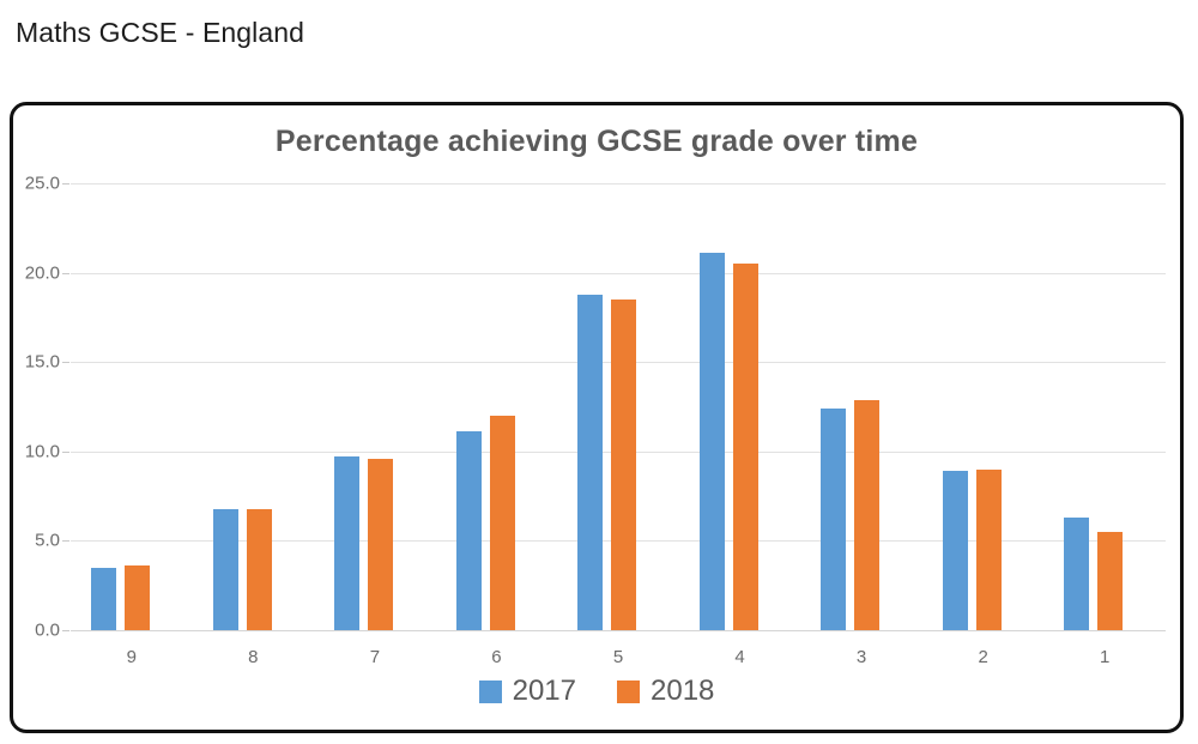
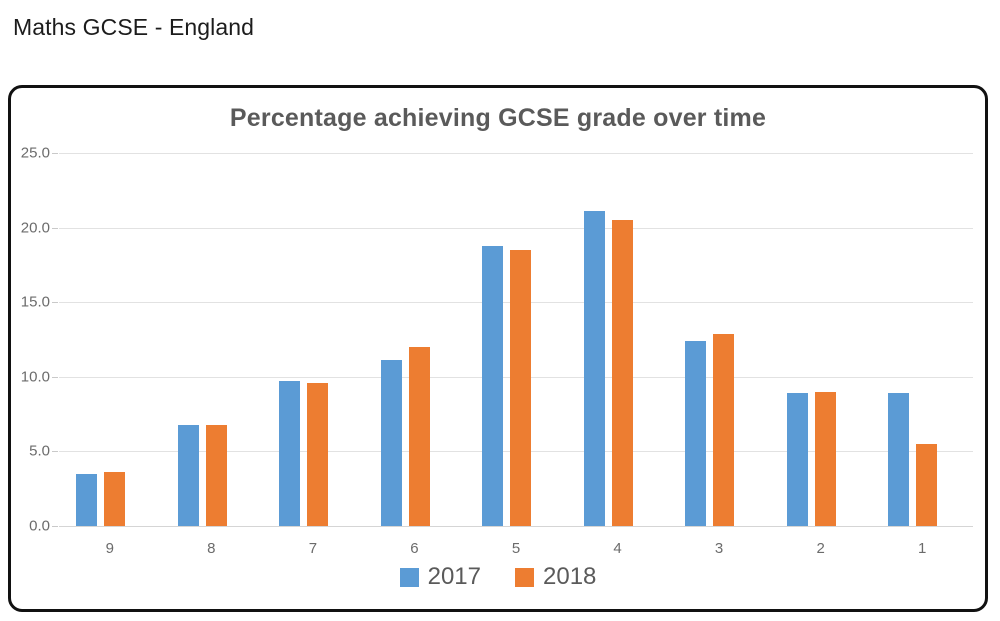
2017/1: 6.3 -> 8.9
